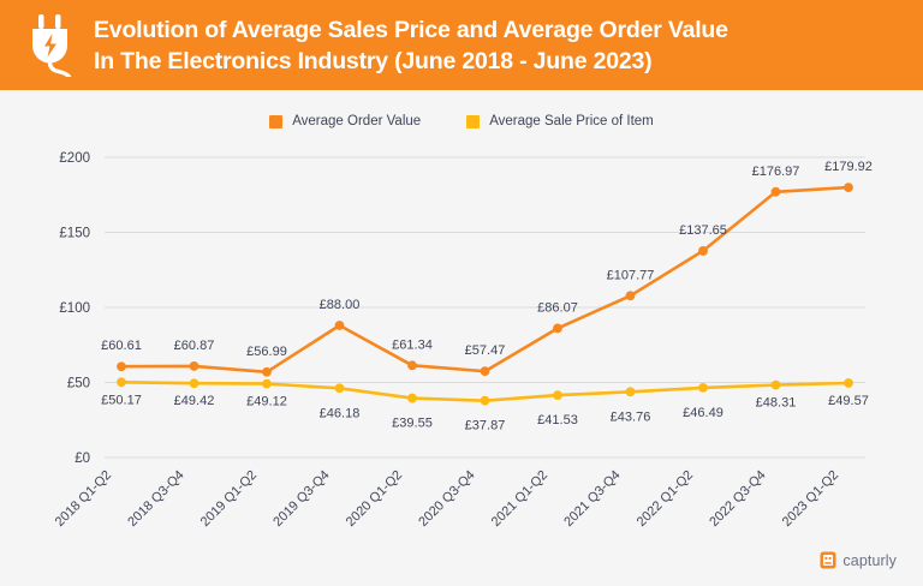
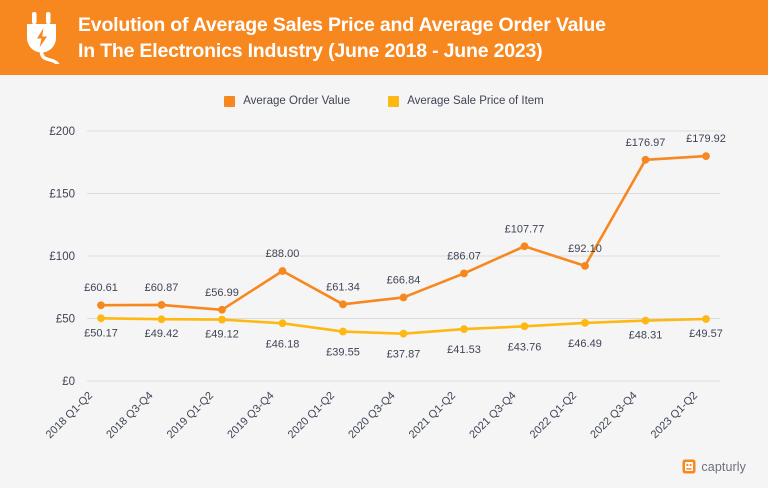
Average Order Value/2020 Q3-Q4: £57.47 -> £66.84
Average Order Value/2022 Q1-Q2: £137.65 -> £92.10
